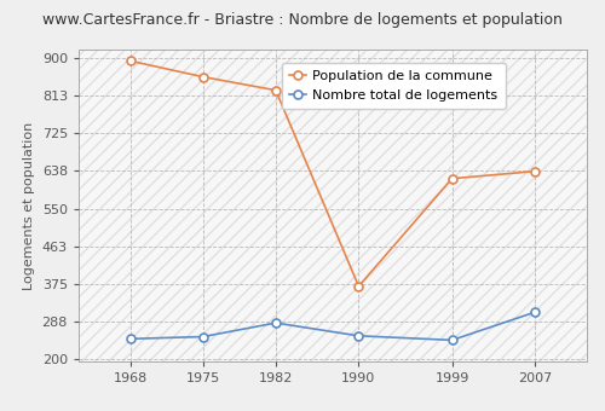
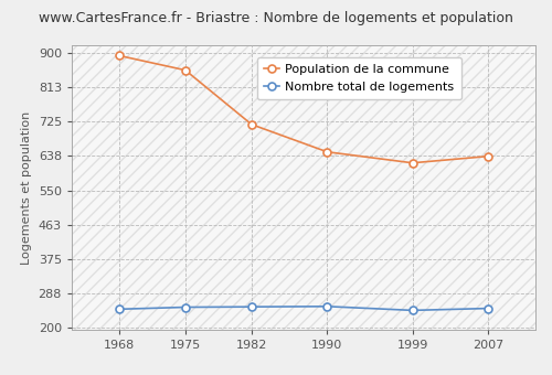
Nombre total de logements/1982: 285 -> 254
Population de la commune/1982: 825 -> 718
Population de la commune/1990: 370 -> 648
Nombre total de logements/2007: 310 -> 250
